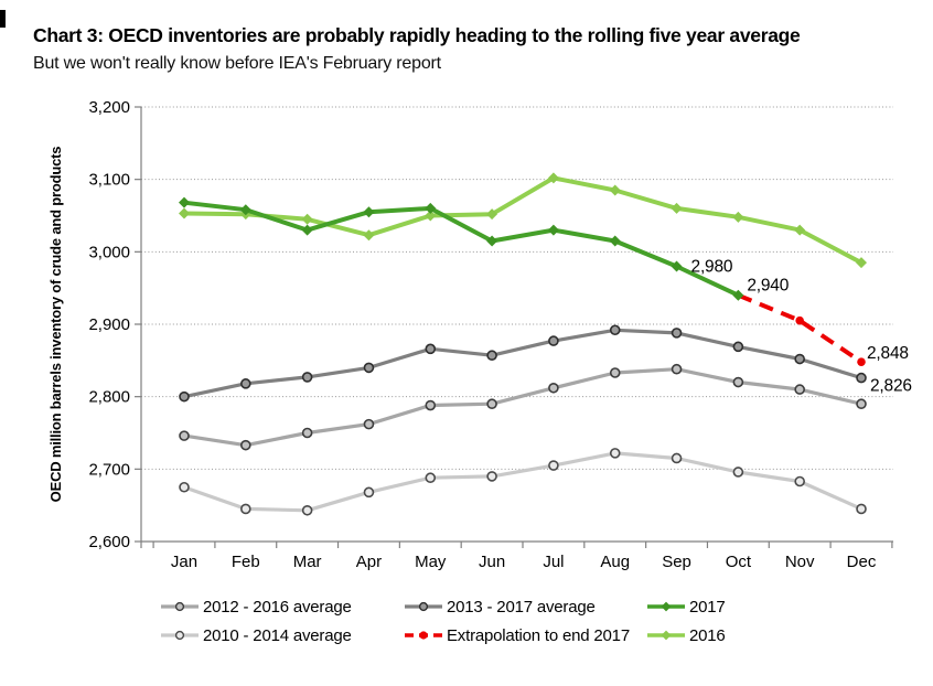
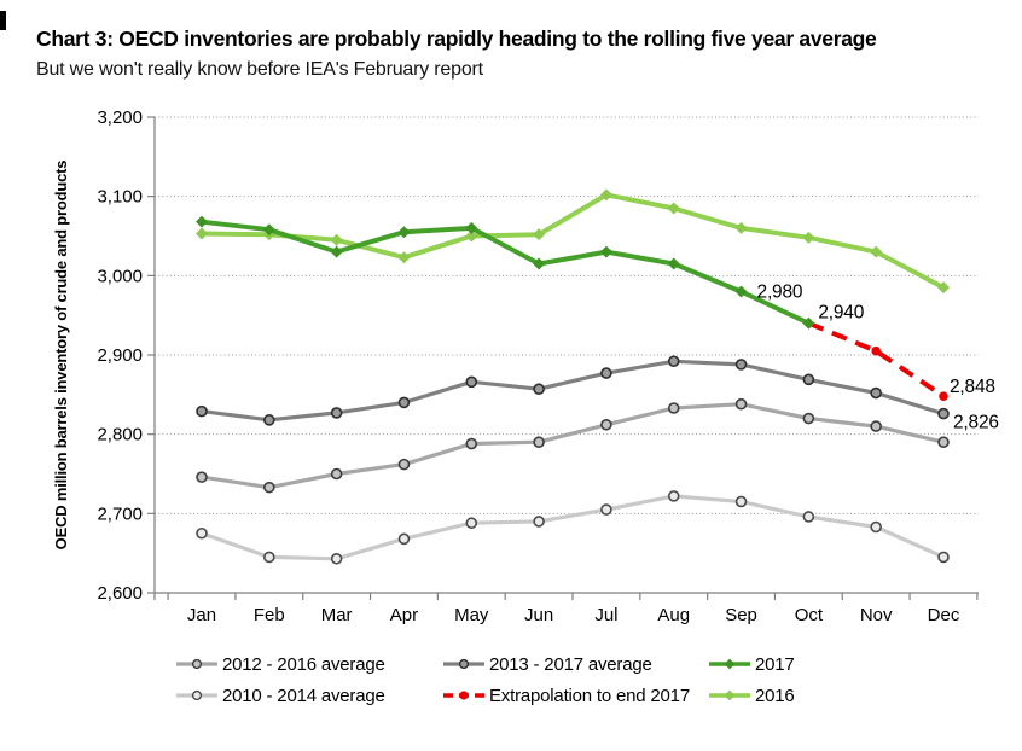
2013 - 2017 average/Jan: 2800 -> 2830
